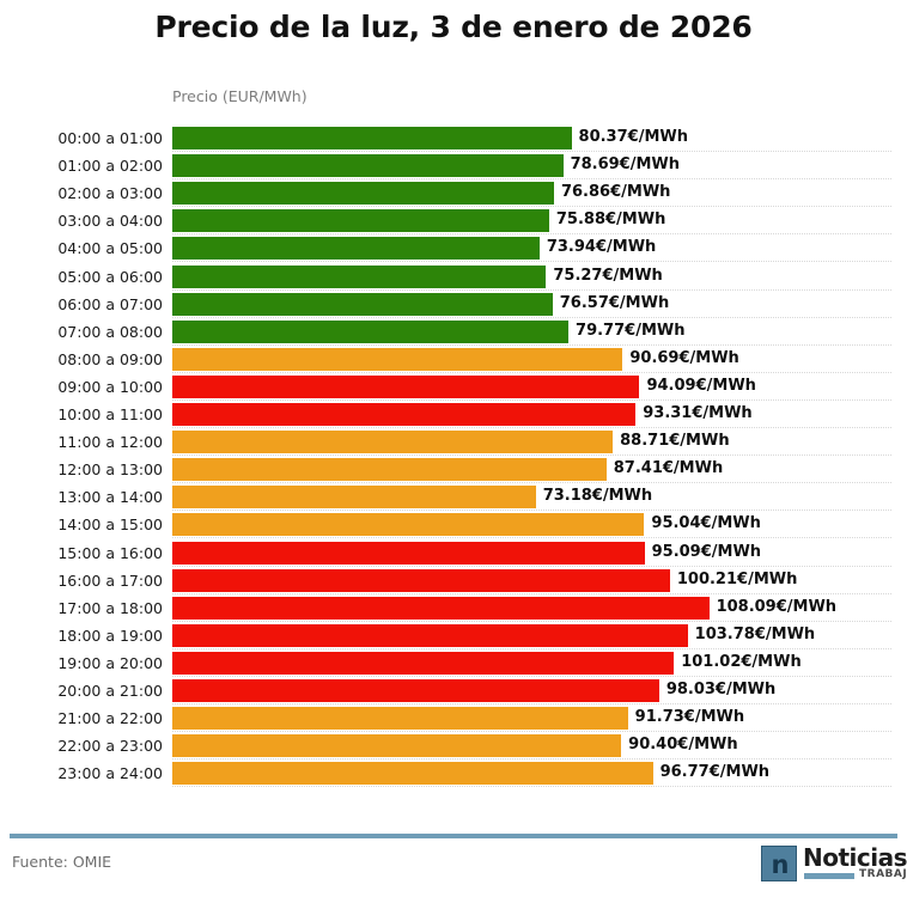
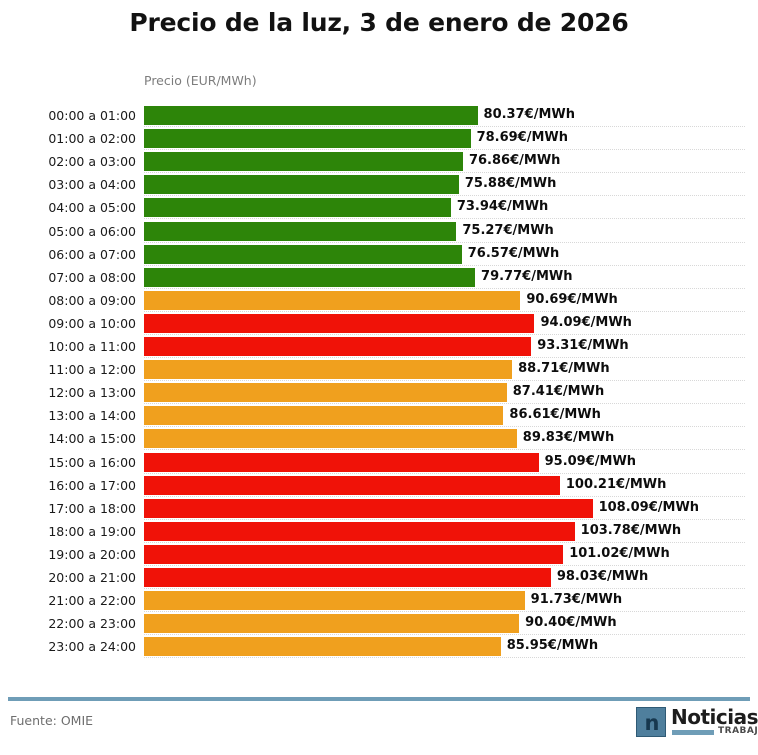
13:00 a 14:00: 73.18 -> 86.61
14:00 a 15:00: 95.04 -> 89.83
23:00 a 24:00: 96.77 -> 85.95
